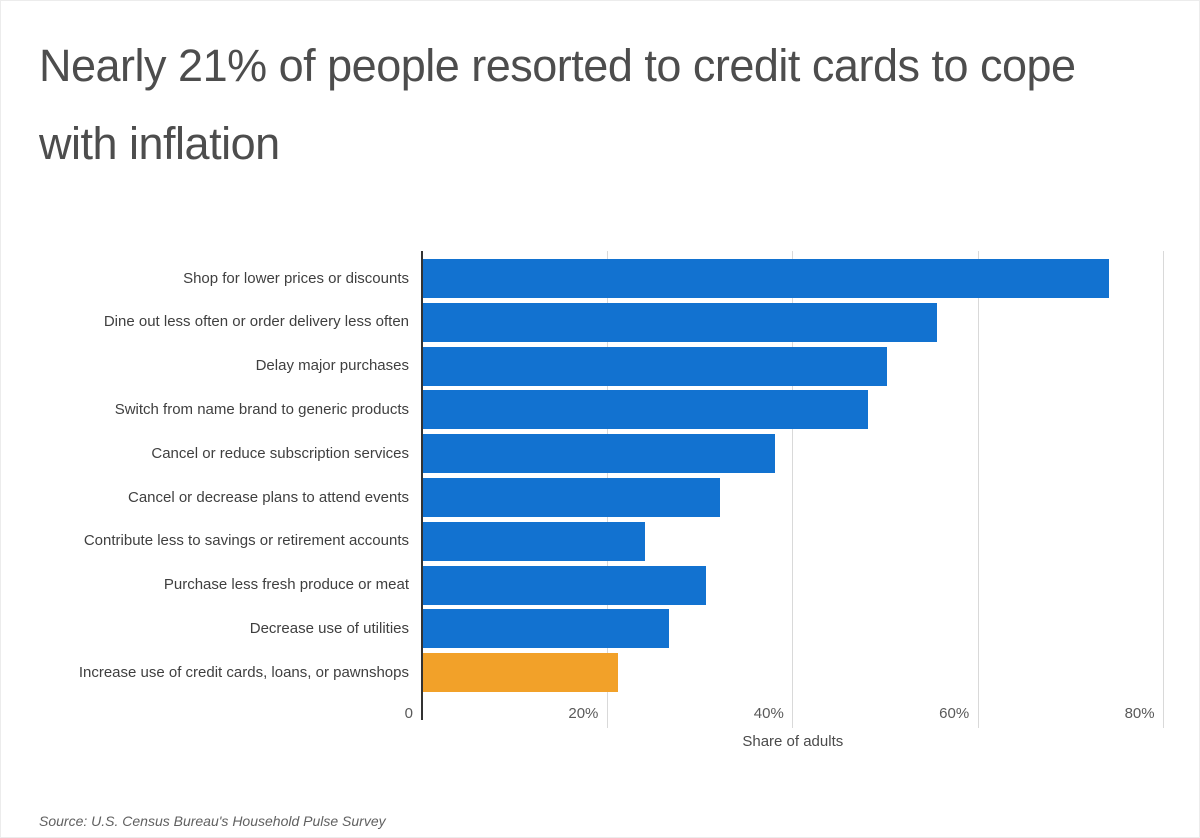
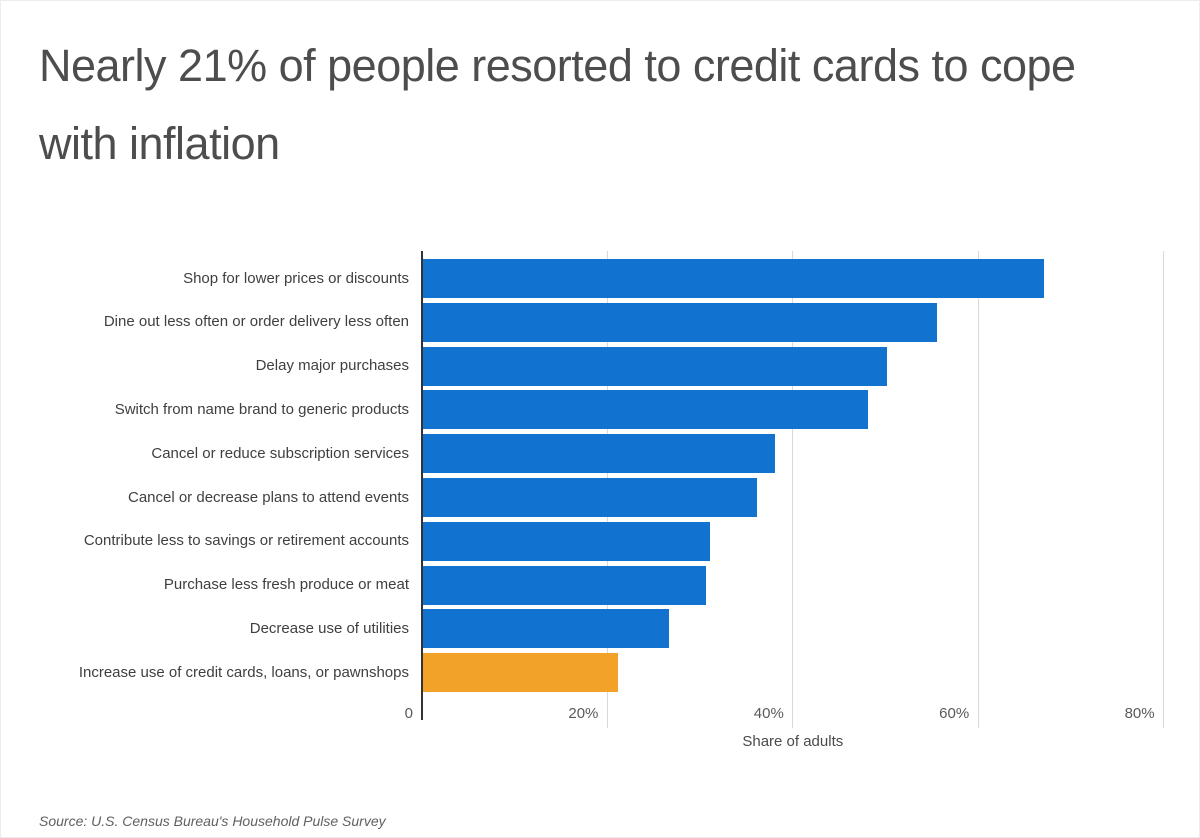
Shop for lower prices or discounts: 74% -> 67%
Cancel or decrease plans to attend events: 32% -> 36%
Contribute less to savings or retirement accounts: 24% -> 31%
